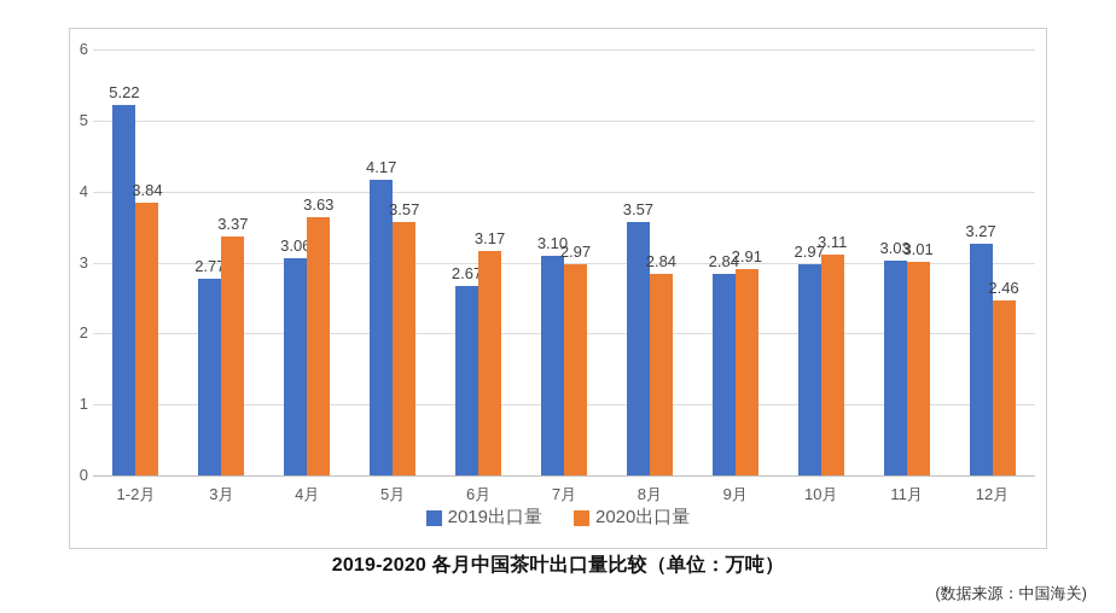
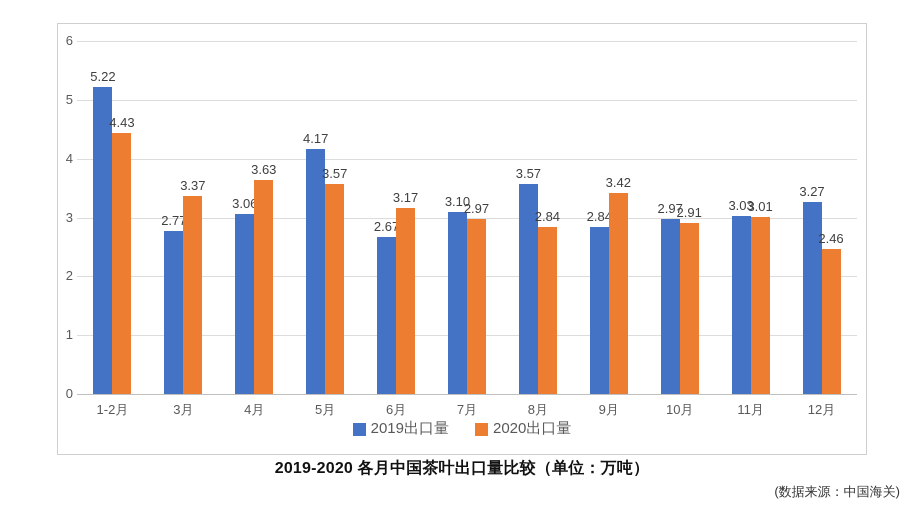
2020出口量/1-2月: 3.84 -> 4.43
2020出口量/9月: 2.91 -> 3.42
2020出口量/10月: 3.11 -> 2.91
